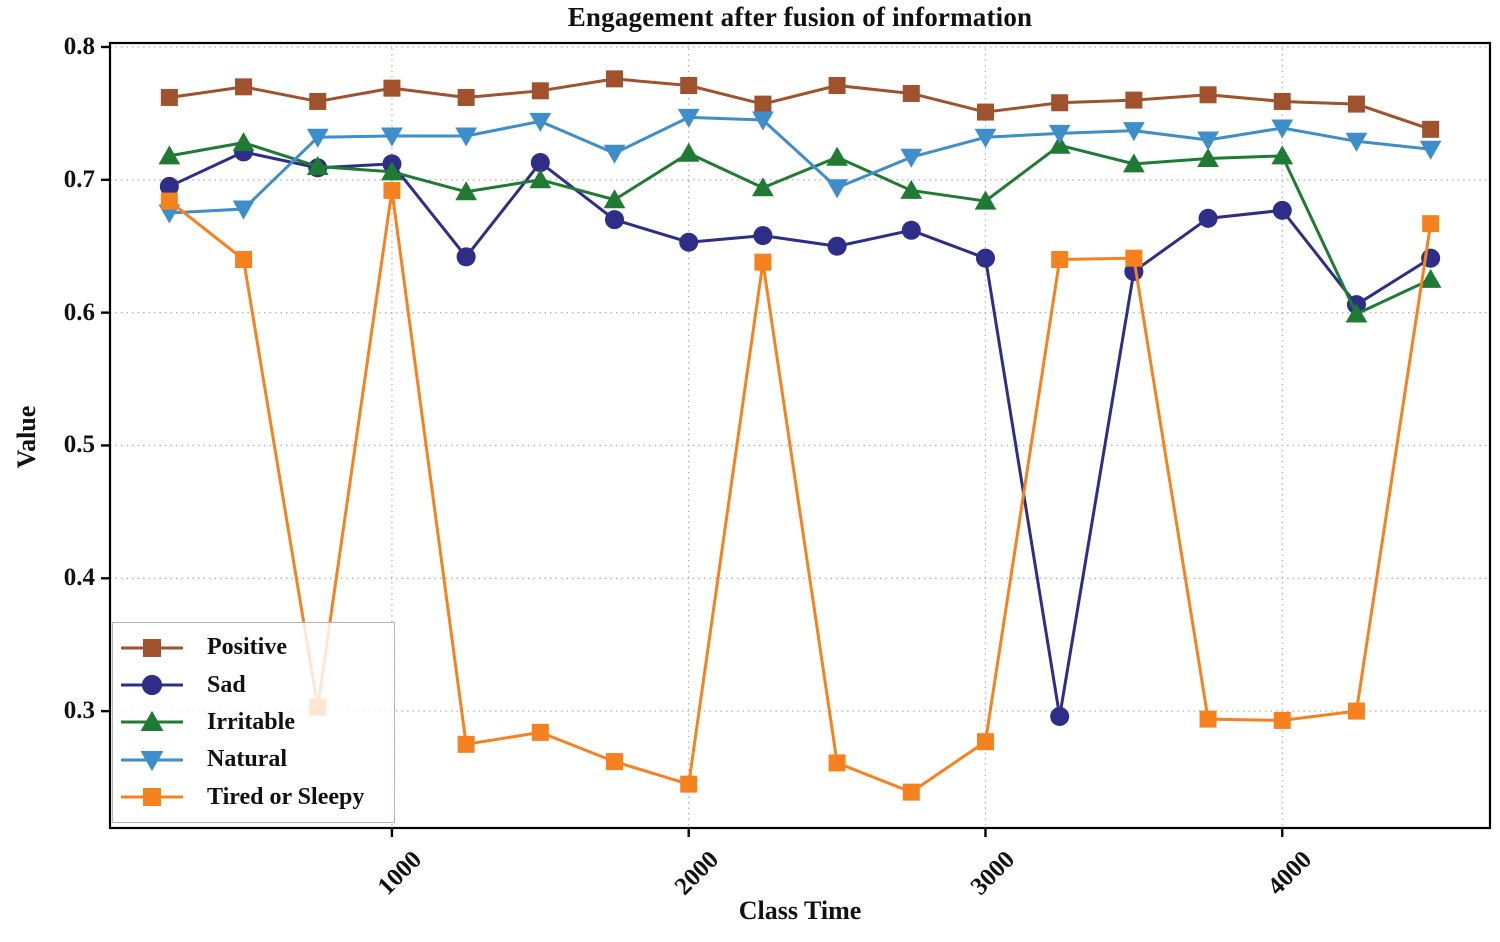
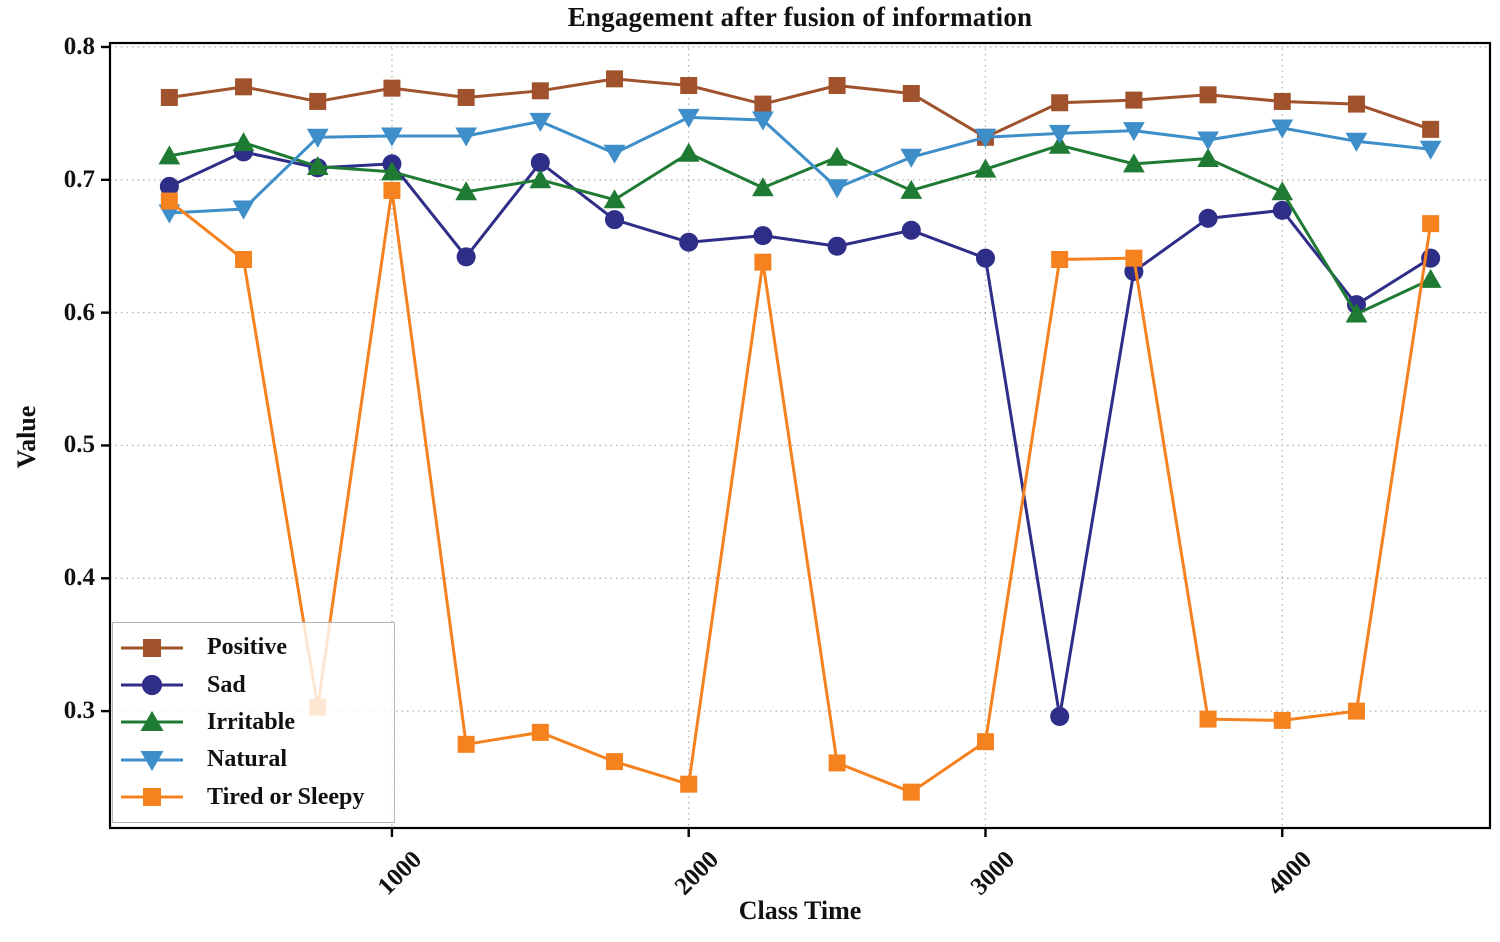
Positive/3000: 0.751 -> 0.732
Irritable/3000: 0.684 -> 0.708
Irritable/4000: 0.718 -> 0.691
